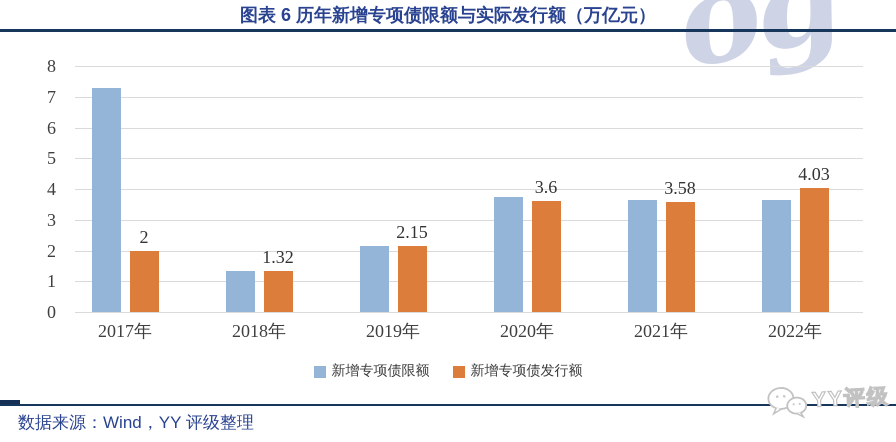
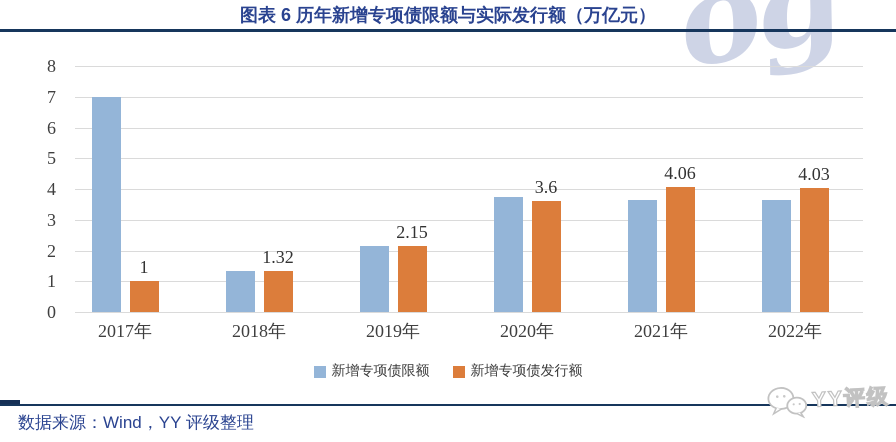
新增专项债限额/2017年: 7.3 -> 7.0
新增专项债发行额/2017年: 2 -> 1
新增专项债发行额/2021年: 3.58 -> 4.06
